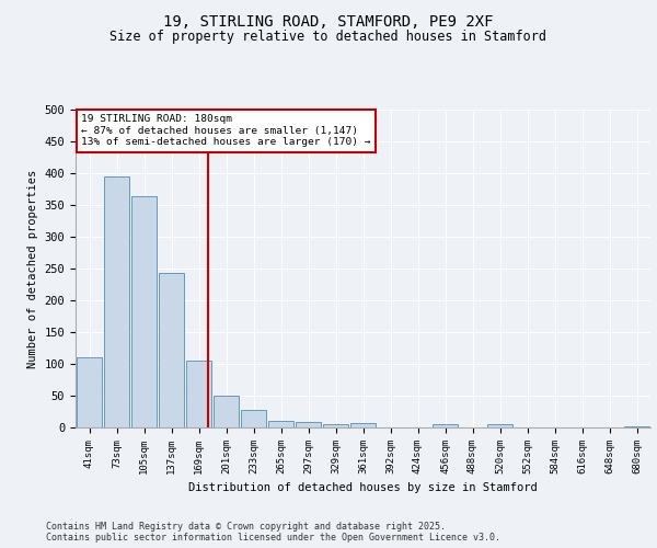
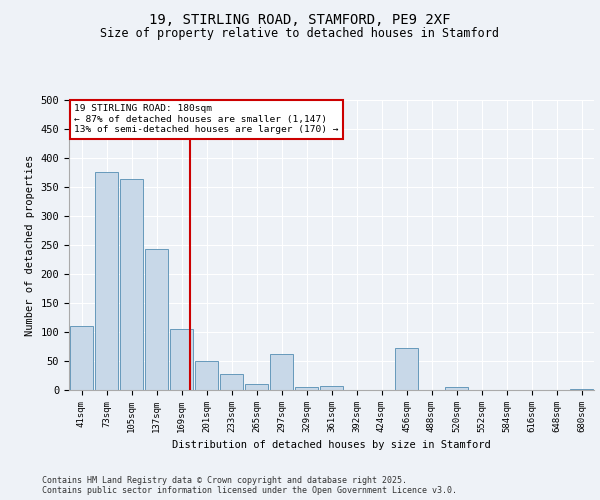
73sqm: 395 -> 376
297sqm: 8 -> 62
456sqm: 5 -> 72
